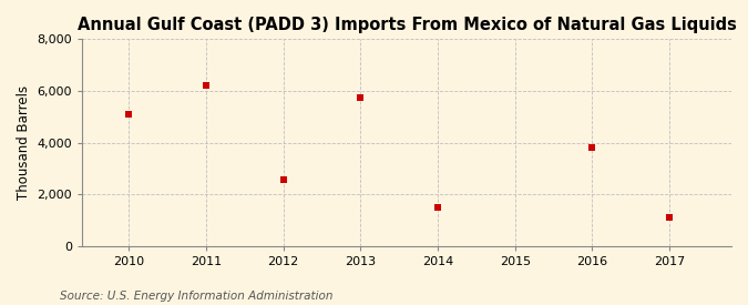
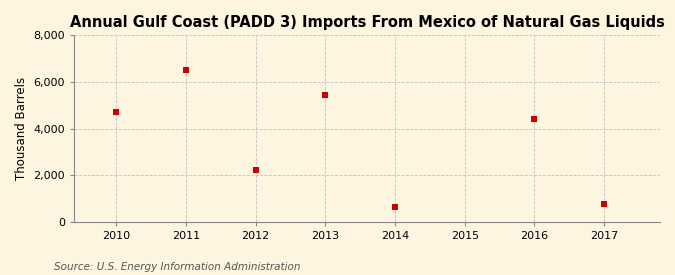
2010: 5,100 -> 4,700
2011: 6,200 -> 6,500
2012: 2,550 -> 2,200
2013: 5,750 -> 5,450
2014: 1,500 -> 650
2016: 3,800 -> 4,400
2017: 1,100 -> 750
